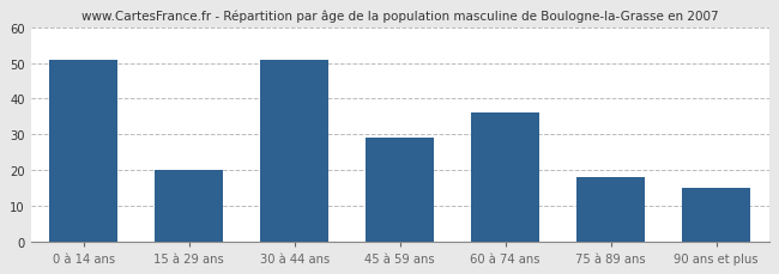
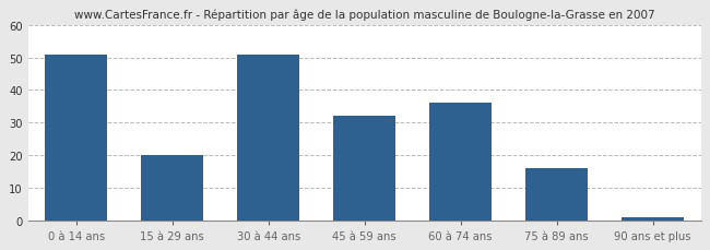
45 à 59 ans: 29 -> 32
75 à 89 ans: 18 -> 16
90 ans et plus: 15 -> 1
